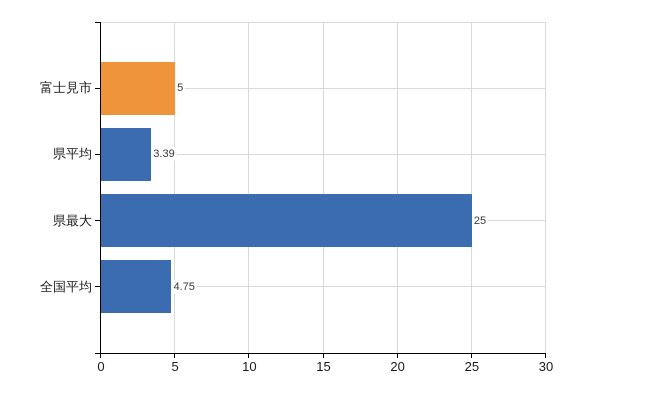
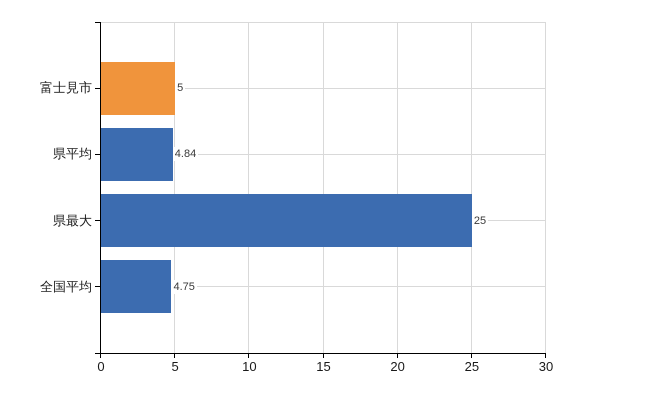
県平均: 3.39 -> 4.84
